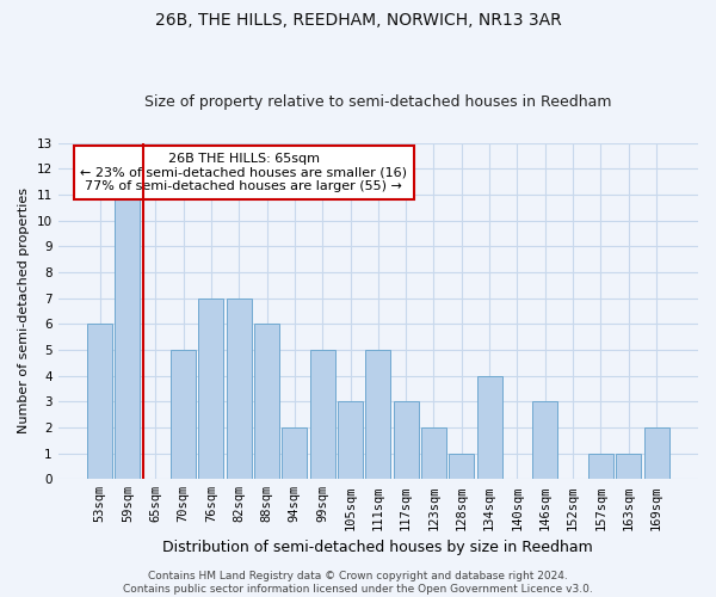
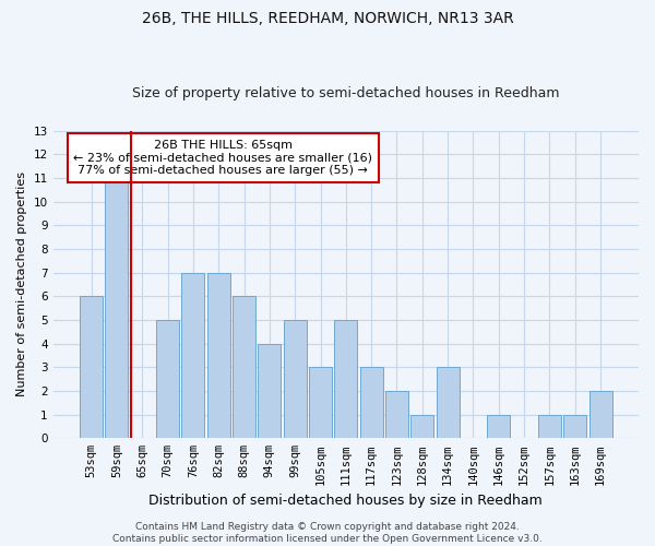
94sqm: 2 -> 4
134sqm: 4 -> 3
146sqm: 3 -> 1
